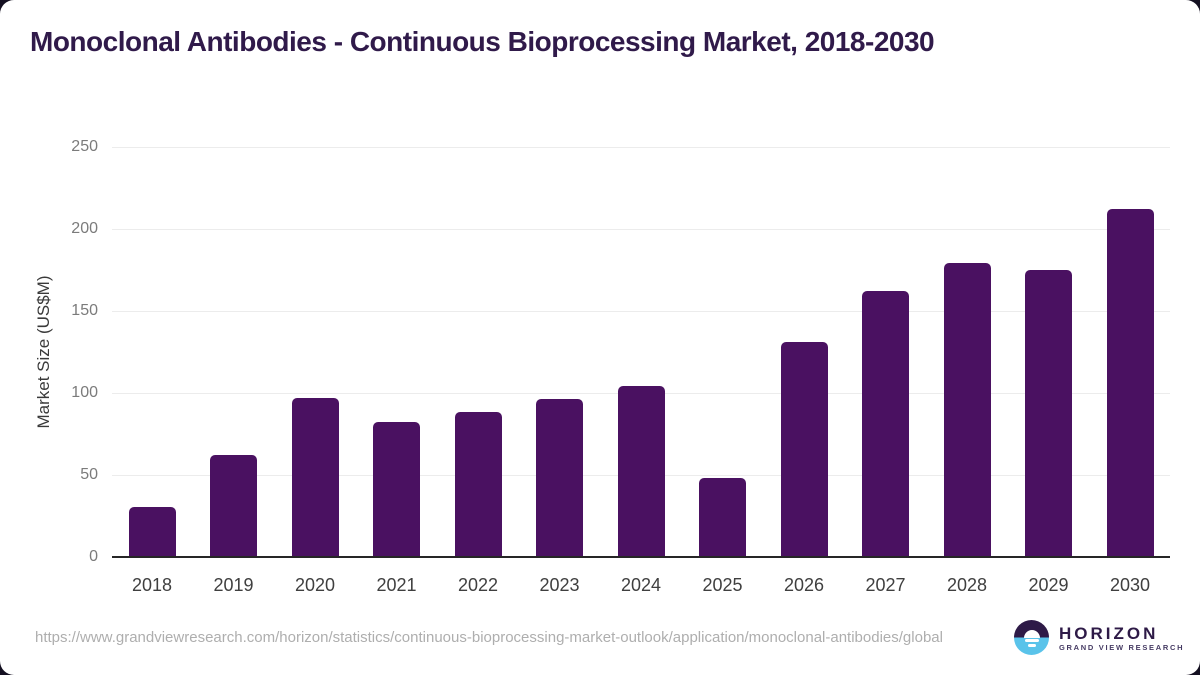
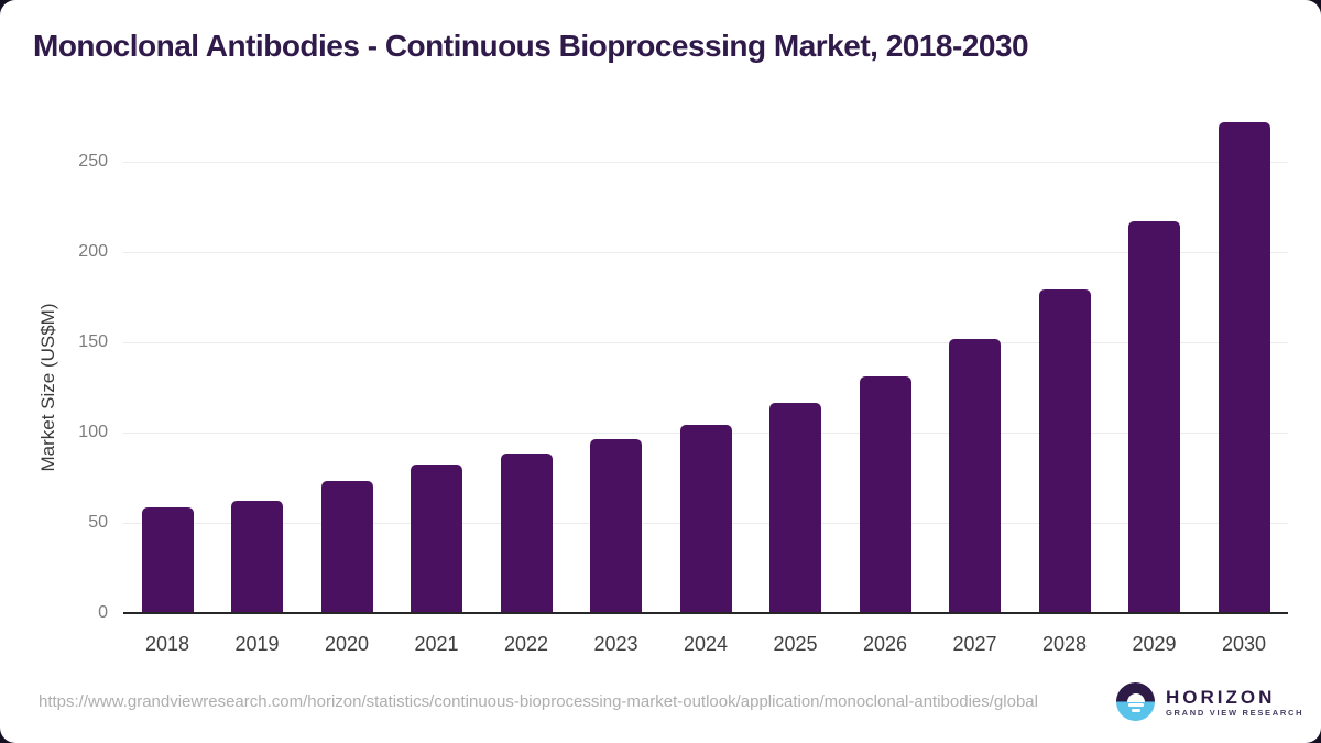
2018: 30 -> 58
2020: 97 -> 73
2025: 48 -> 116
2027: 162 -> 152
2029: 175 -> 217
2030: 212 -> 272
